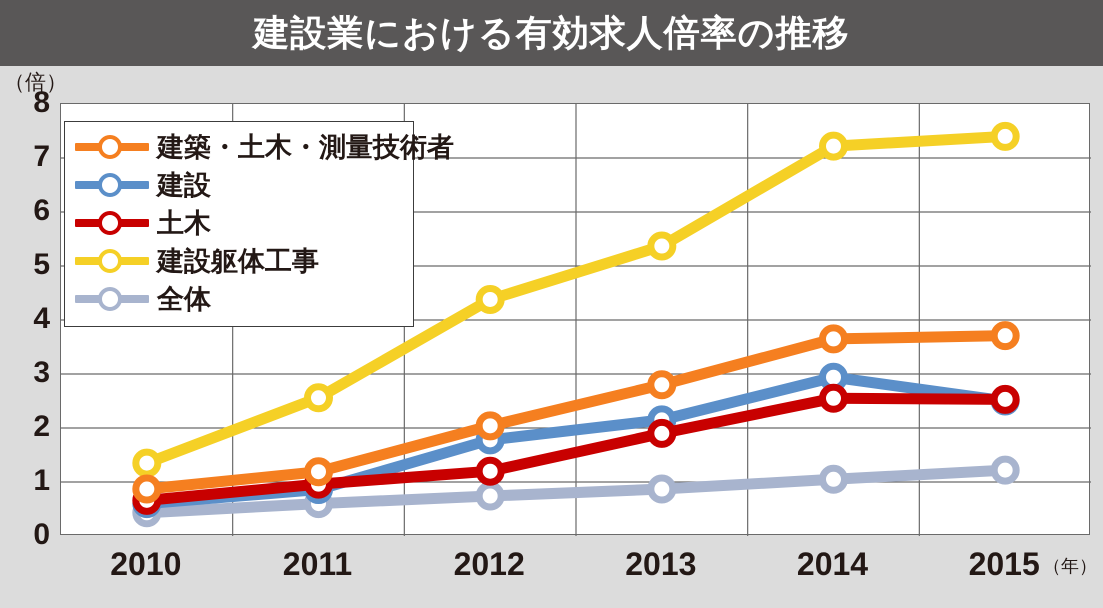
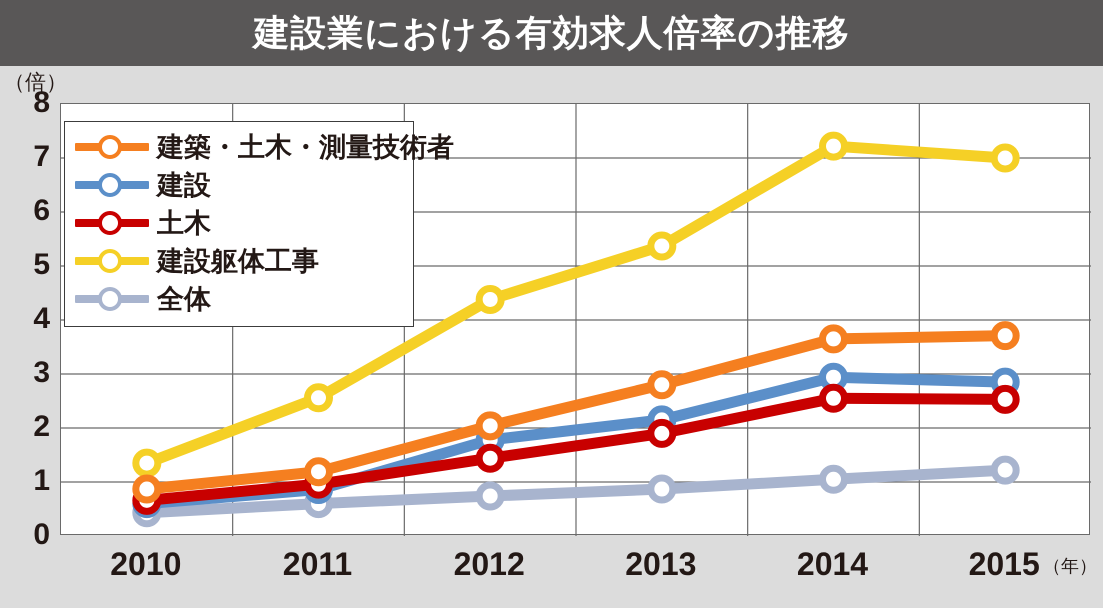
土木/2012: 1.2 -> 1.4
建設/2015: 2.5 -> 2.9
建設躯体工事/2015: 7.4 -> 7.0
